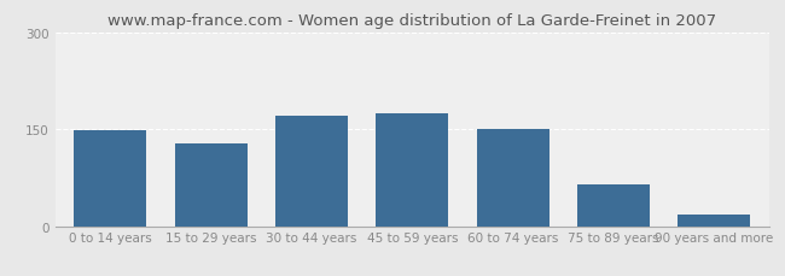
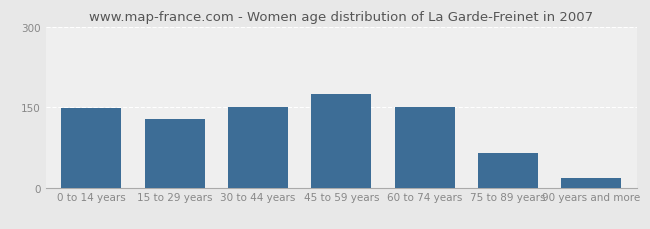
30 to 44 years: 170 -> 150
